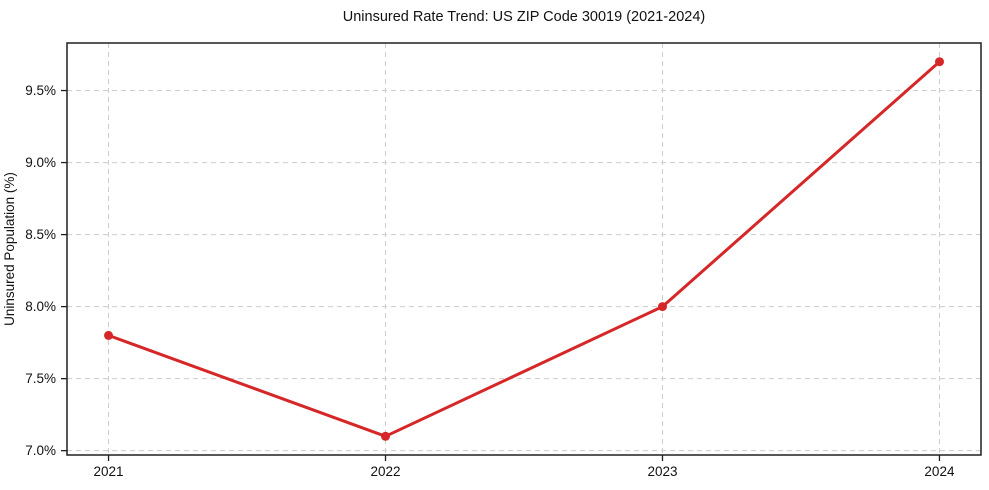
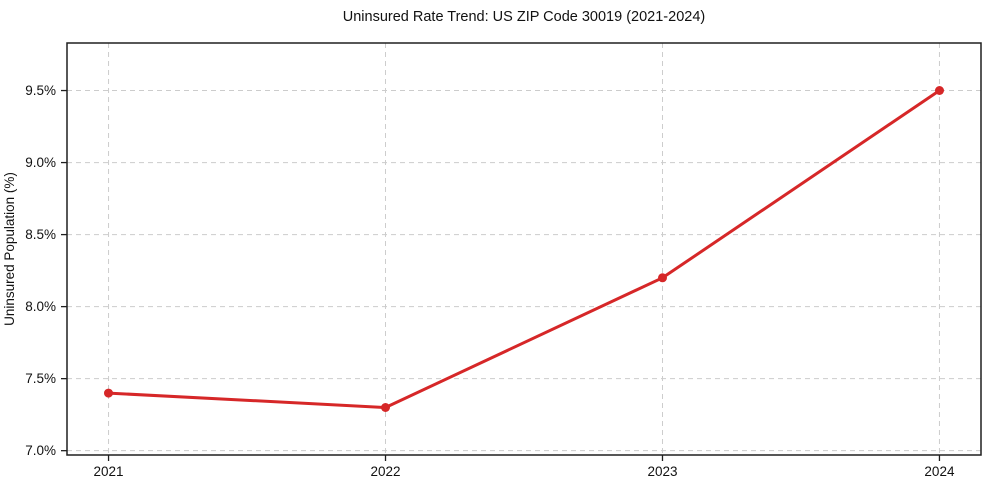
2021: 7.8% -> 7.4%
2022: 7.1% -> 7.3%
2023: 8.0% -> 8.2%
2024: 9.7% -> 9.5%
